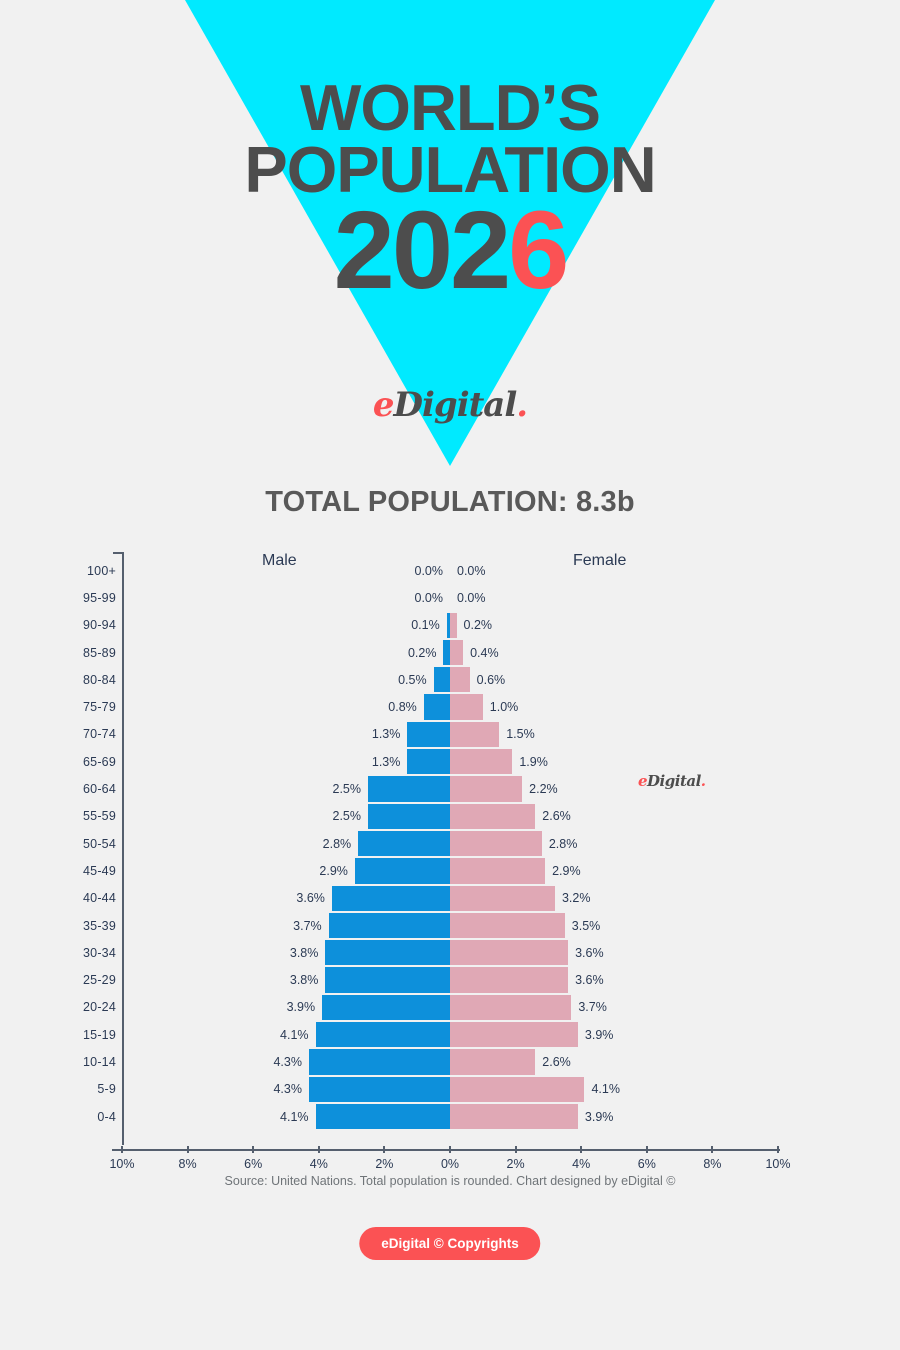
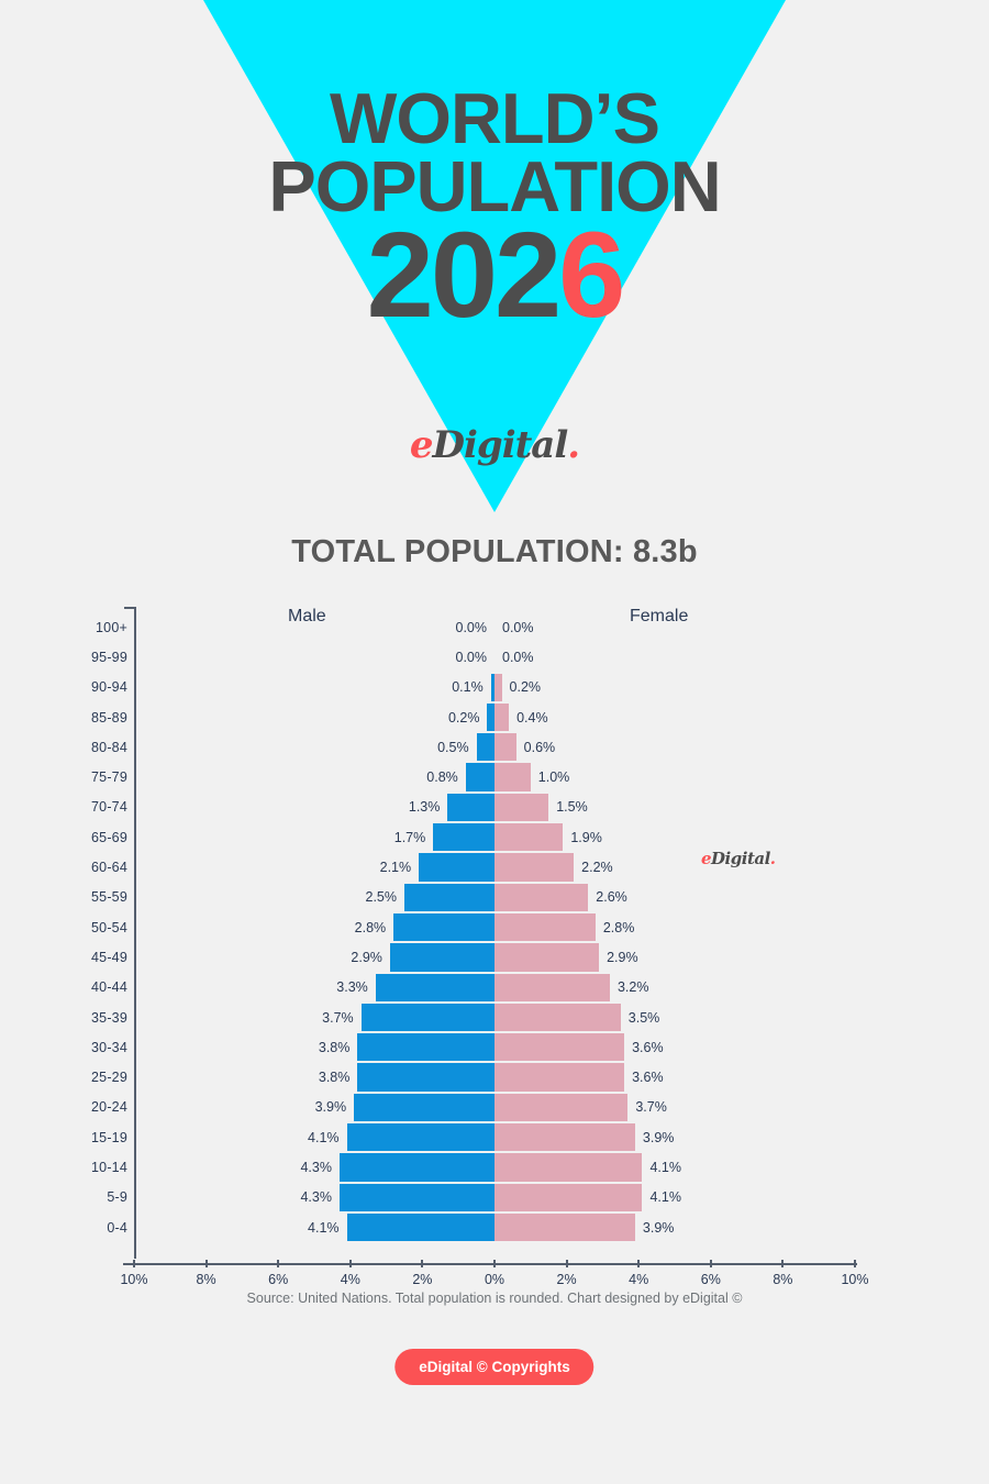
Male/65-69: 1.3% -> 1.7%
Male/60-64: 2.5% -> 2.1%
Male/40-44: 3.6% -> 3.3%
Female/10-14: 2.6% -> 4.1%
